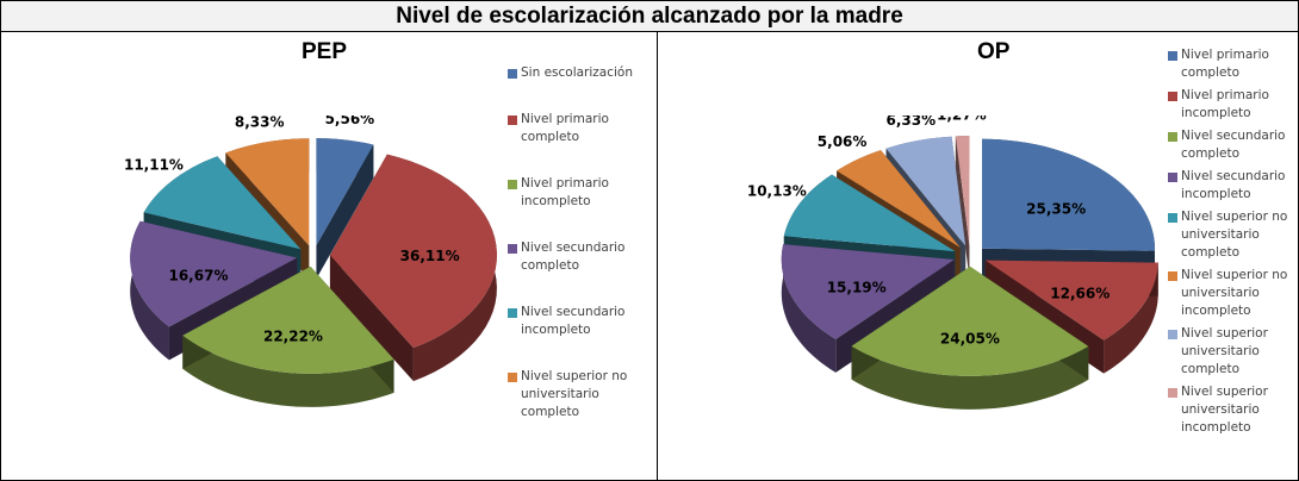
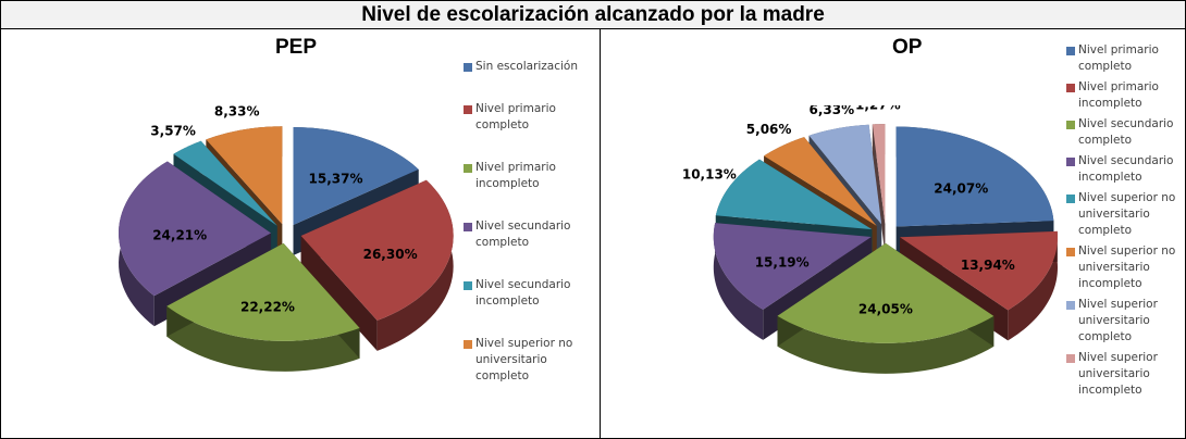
PEP/Sin escolarización: 5,56% -> 15,37%
PEP/Nivel primario completo: 36,11% -> 26,30%
PEP/Nivel secundario completo: 16,67% -> 24,21%
PEP/Nivel secundario incompleto: 11,11% -> 3,57%
OP/Nivel primario completo: 25,35% -> 24,07%
OP/Nivel primario incompleto: 12,66% -> 13,94%
